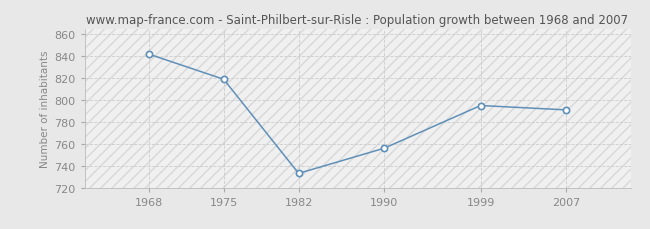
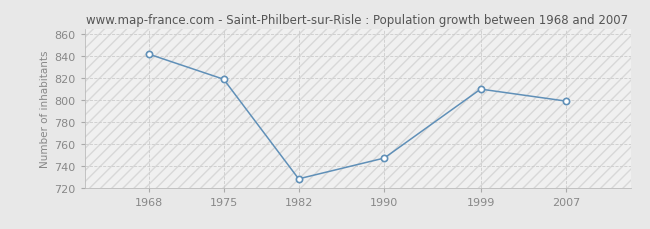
1982: 733 -> 728
1990: 756 -> 747
1999: 795 -> 810
2007: 791 -> 799
